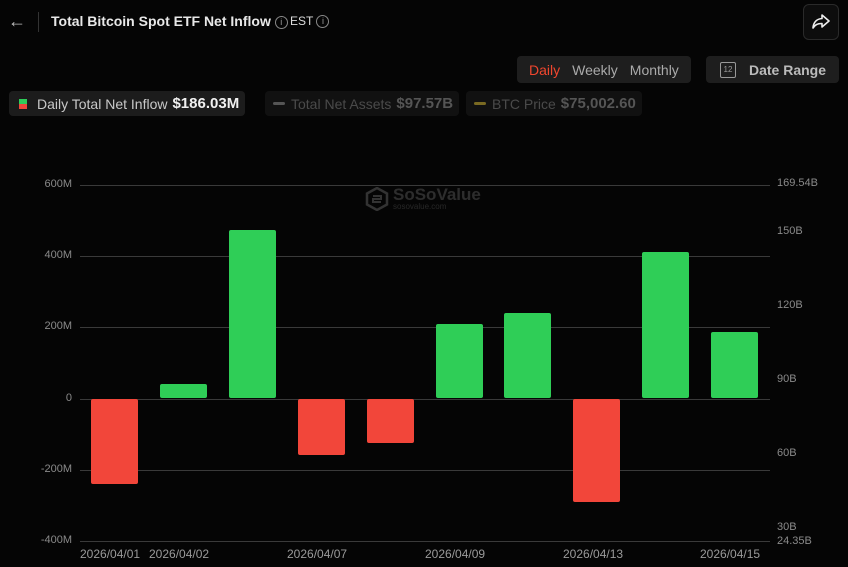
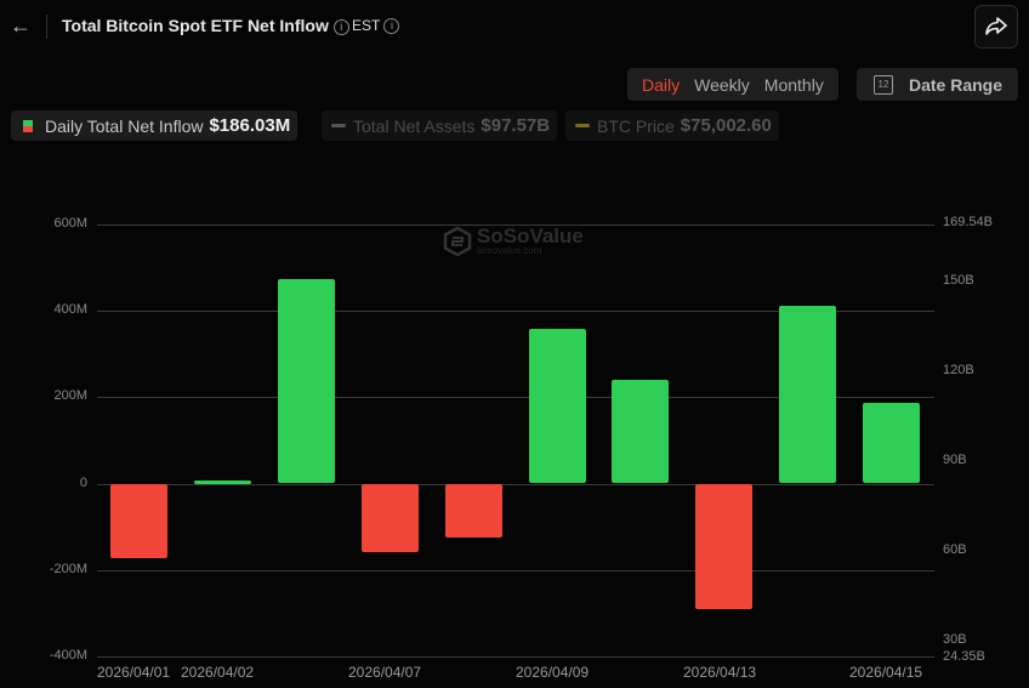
2026/04/01: -240M -> -170M
2026/04/02: 40M -> 10M
2026/04/09: 210M -> 360M
